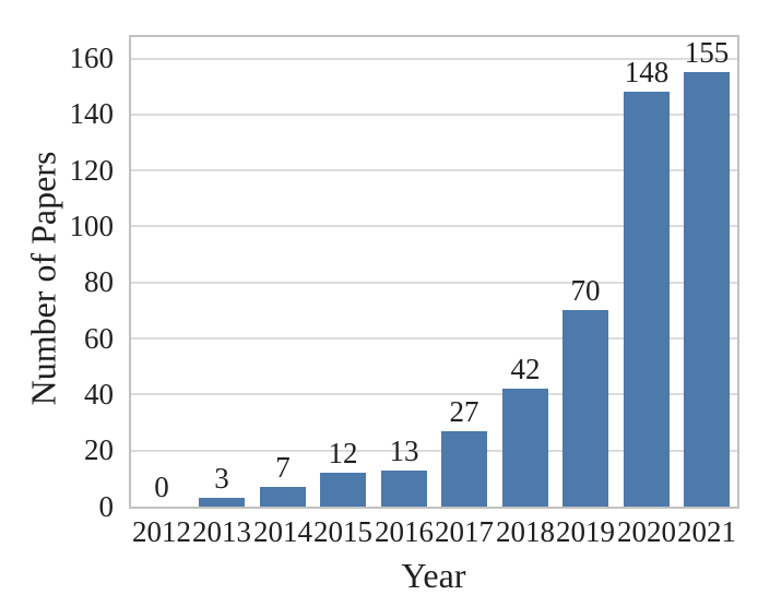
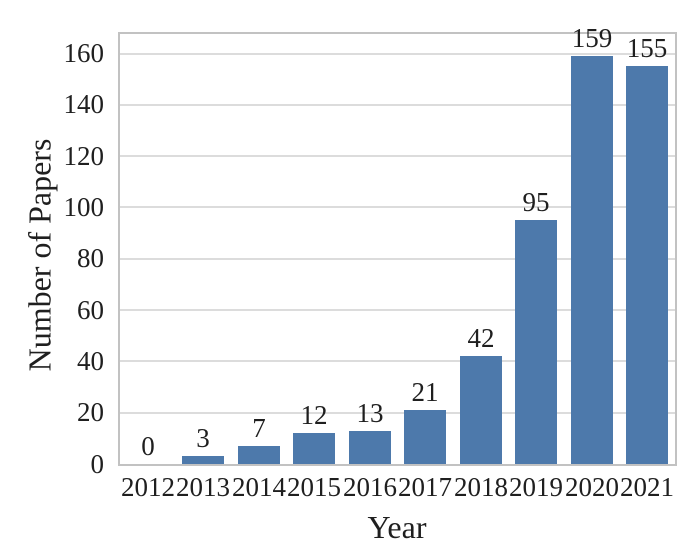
2017: 27 -> 21
2019: 70 -> 95
2020: 148 -> 159
